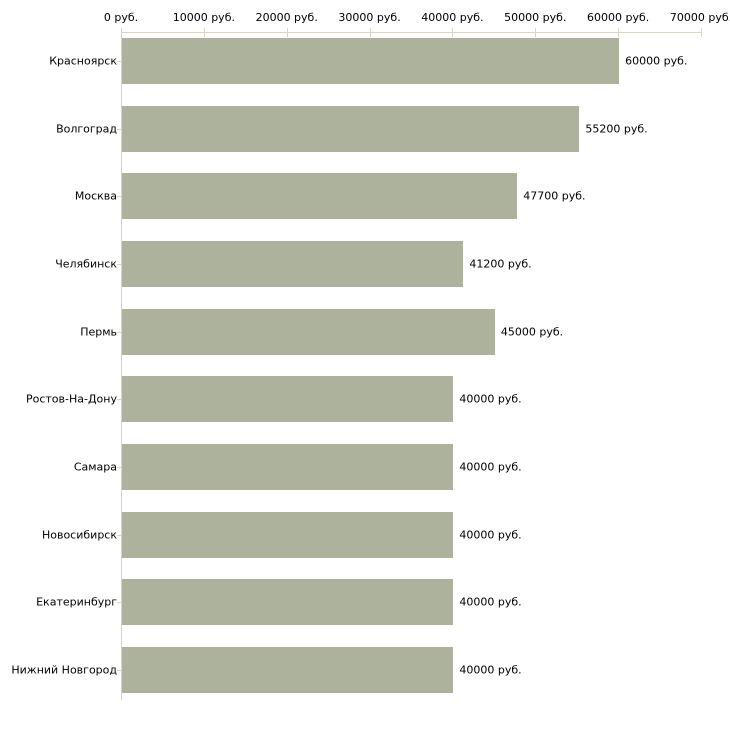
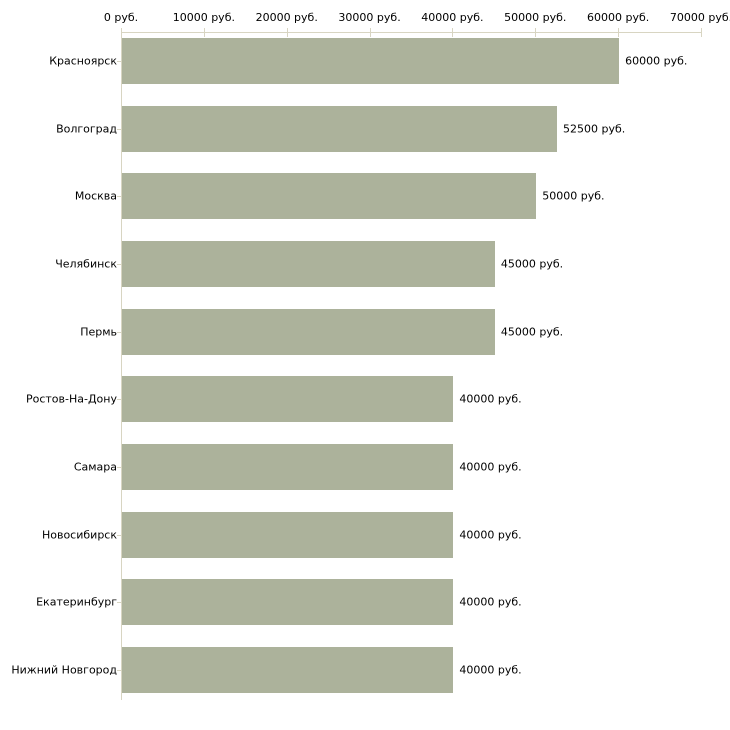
Волгоград: 55200 -> 52500
Москва: 47700 -> 50000
Челябинск: 41200 -> 45000
